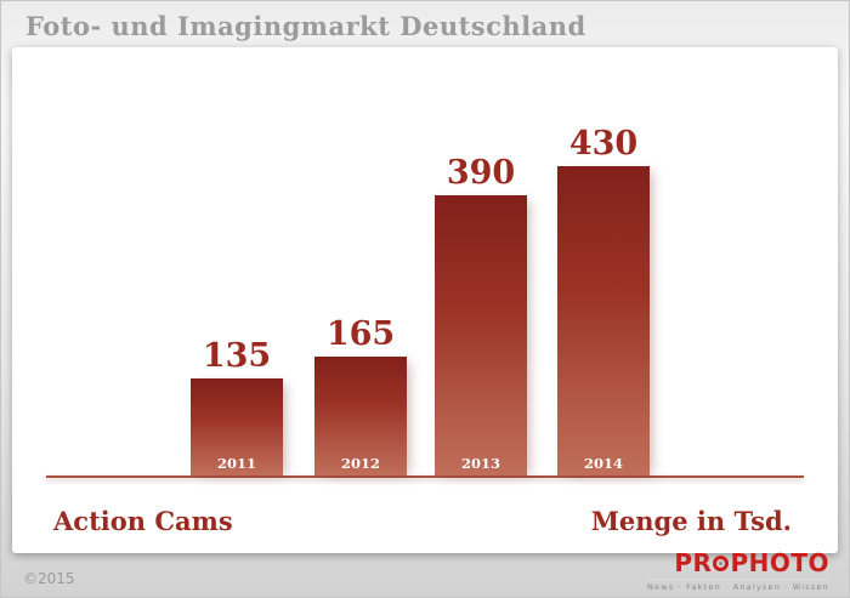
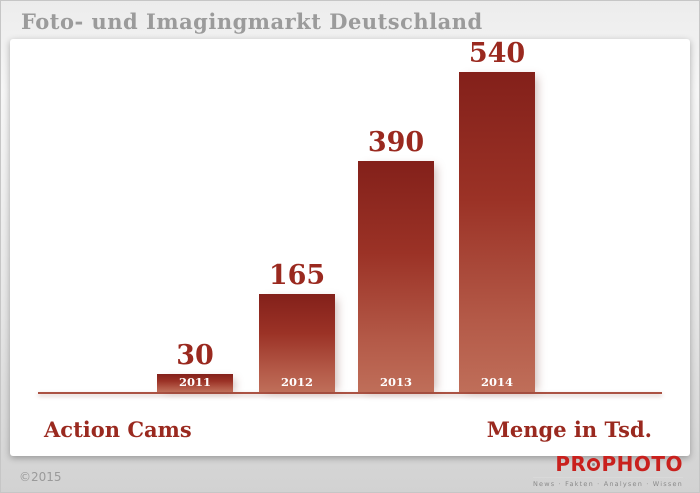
2011: 135 -> 30
2014: 430 -> 540
